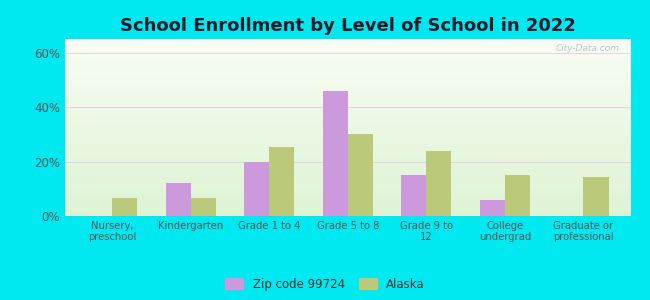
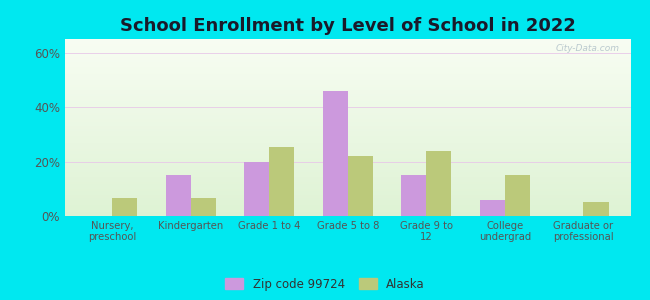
Zip code 99724/Kindergarten: 12% -> 15%
Alaska/Grade 5 to 8: 30.0% -> 22.0%
Alaska/Graduate or professional: 14.5% -> 5.0%
